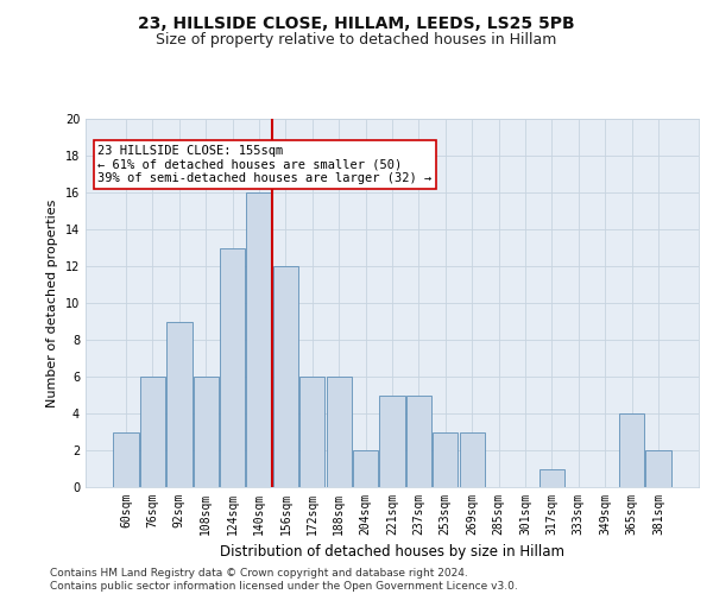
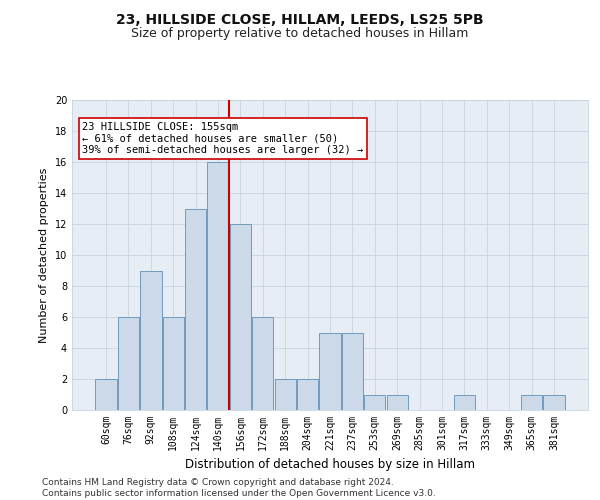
60sqm: 3 -> 2
188sqm: 6 -> 2
253sqm: 3 -> 1
269sqm: 3 -> 1
365sqm: 4 -> 1
381sqm: 2 -> 1
